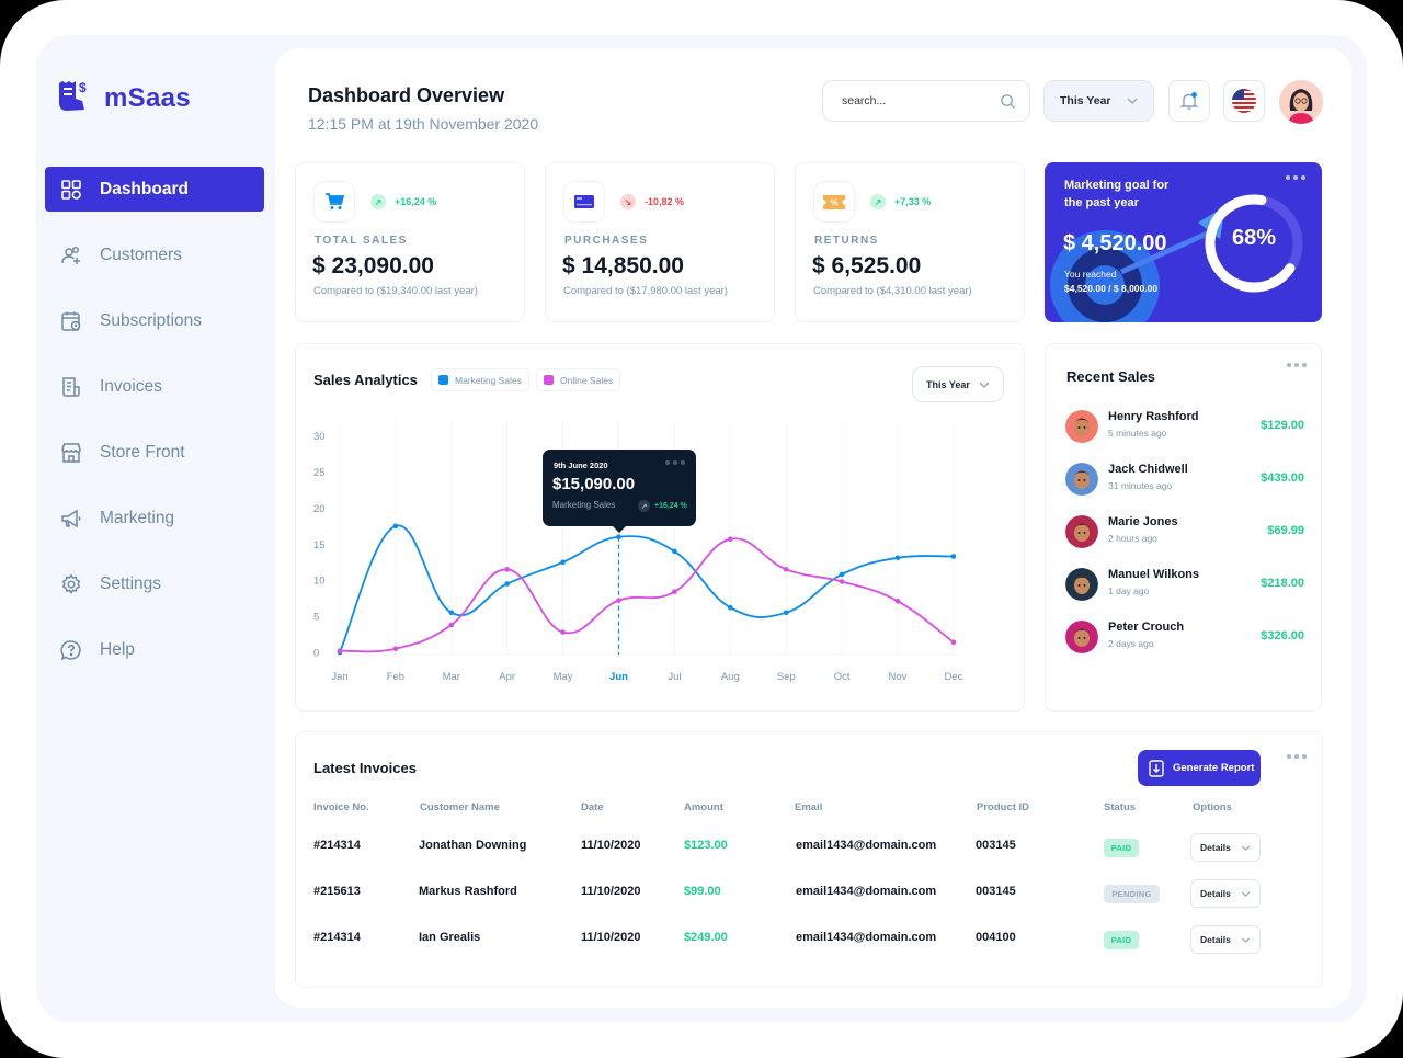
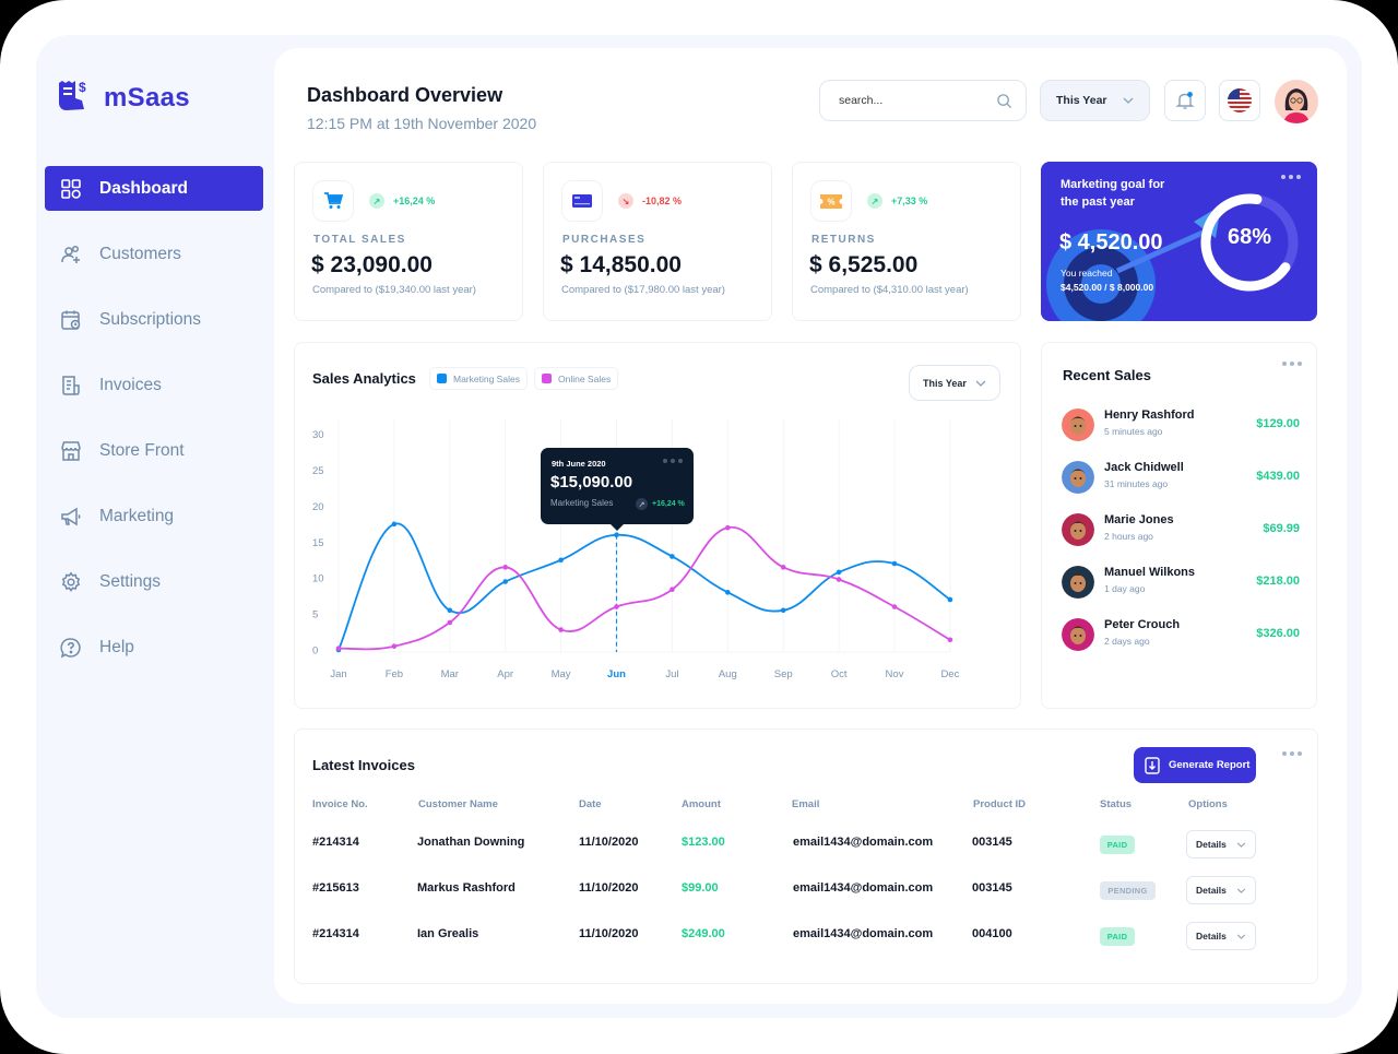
Online Sales/Jun: 7 -> 6
Marketing Sales/Jul: 14 -> 13
Marketing Sales/Aug: 6 -> 8
Online Sales/Aug: 16 -> 17
Marketing Sales/Nov: 13 -> 12
Online Sales/Nov: 7 -> 6
Marketing Sales/Dec: 13 -> 7
